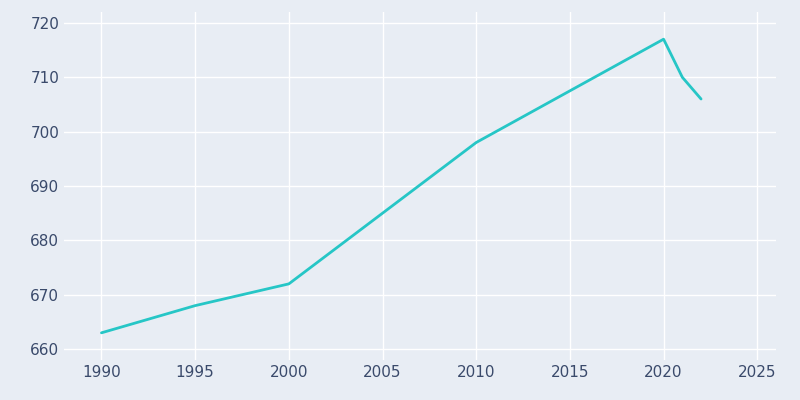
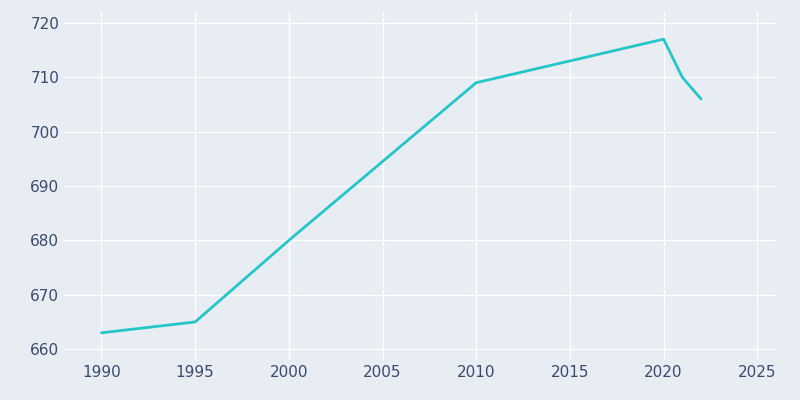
1995: 668 -> 665
2000: 672 -> 680
2010: 698 -> 709
